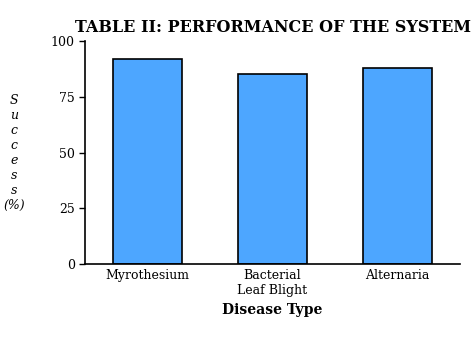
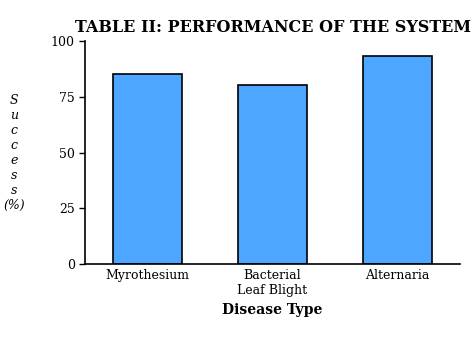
Myrothesium: 92 -> 85
Bacterial Leaf Blight: 85 -> 80
Alternaria: 88 -> 93
